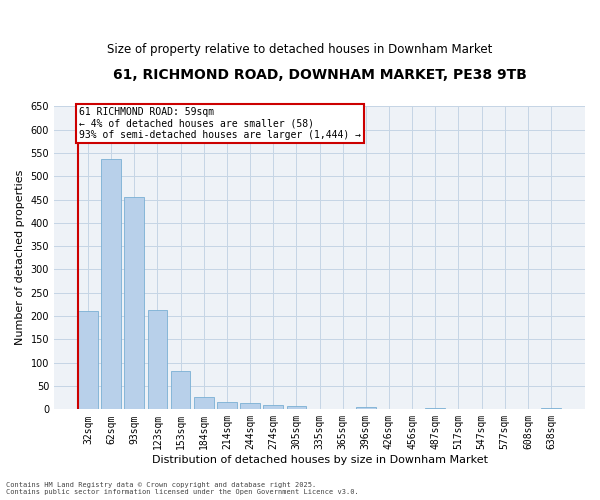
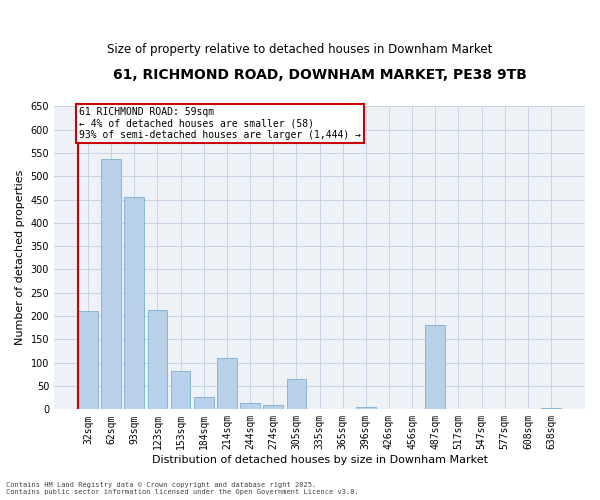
214sqm: 15 -> 110
305sqm: 7 -> 65
487sqm: 3 -> 180
